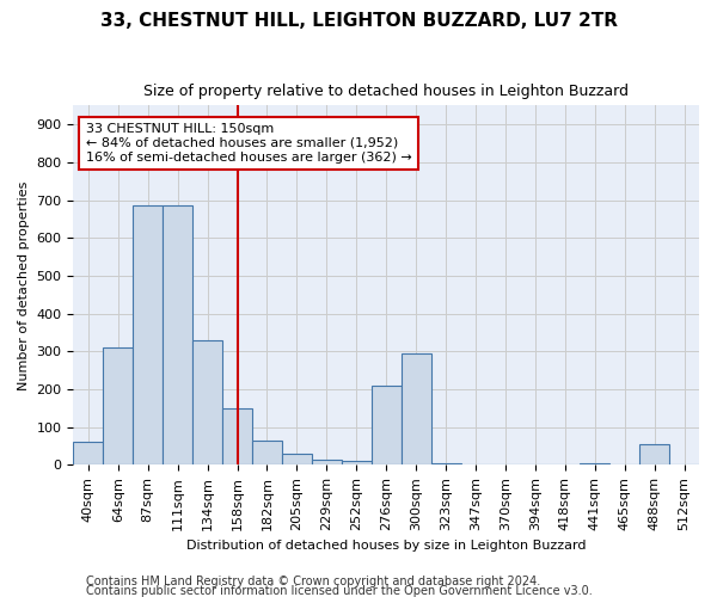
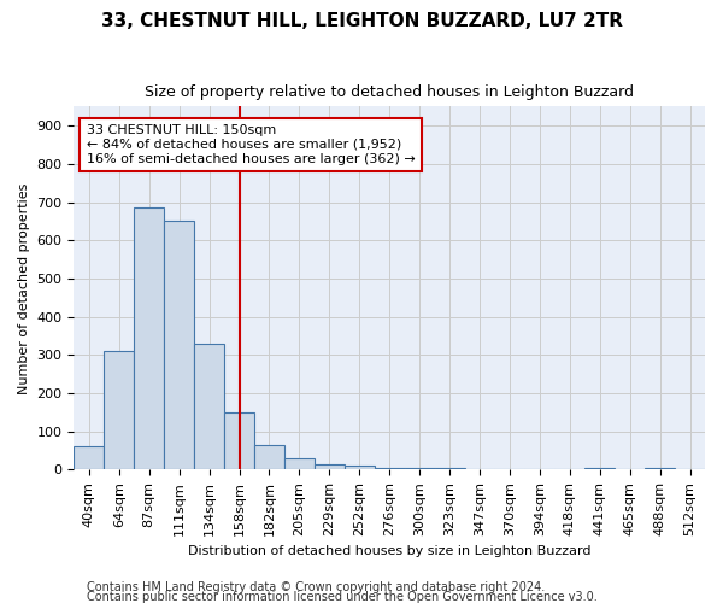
111sqm: 685 -> 650
276sqm: 210 -> 5
300sqm: 295 -> 5
488sqm: 55 -> 5
